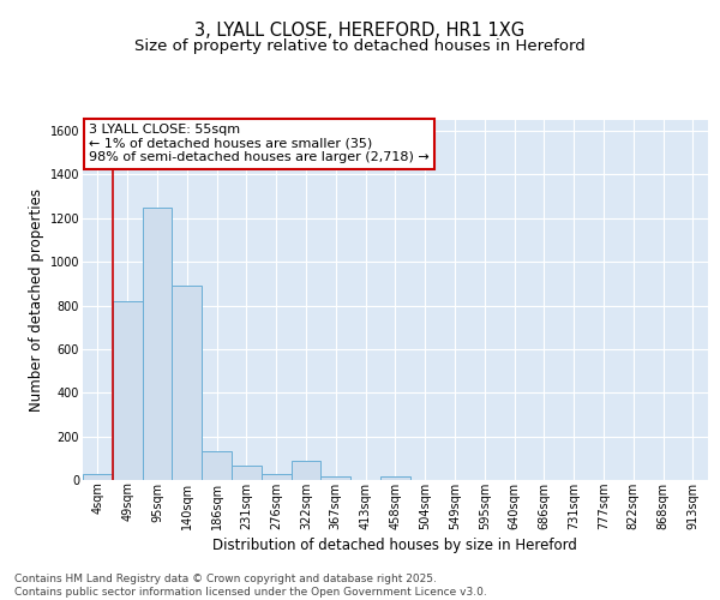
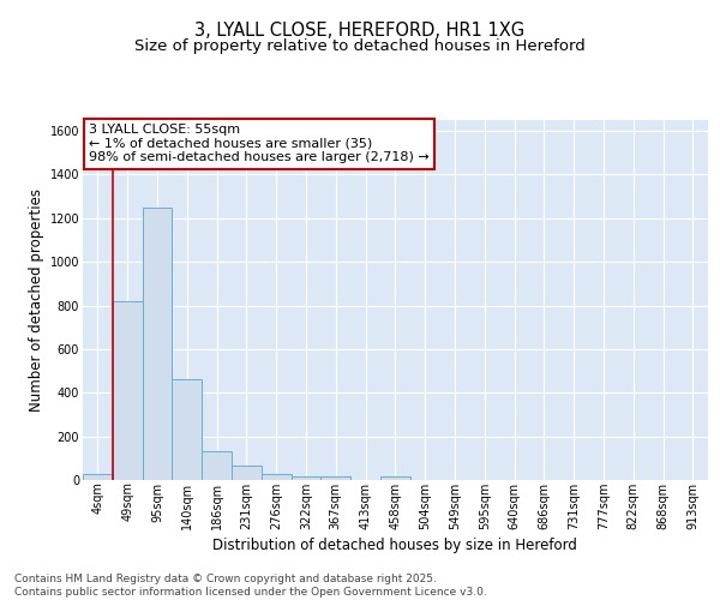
140sqm: 890 -> 460
322sqm: 90 -> 20
